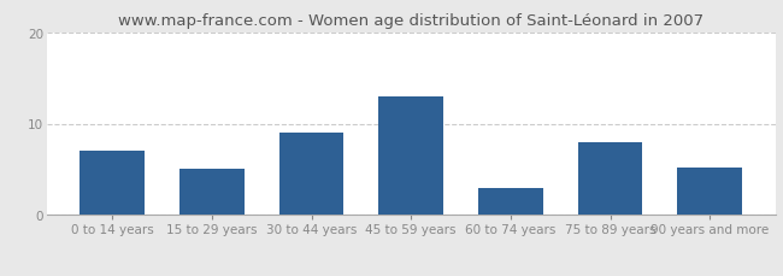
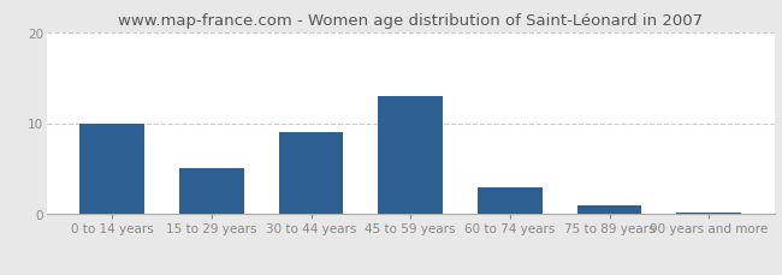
0 to 14 years: 7.0 -> 10.0
75 to 89 years: 8.0 -> 1.0
90 years and more: 5.2 -> 0.1
